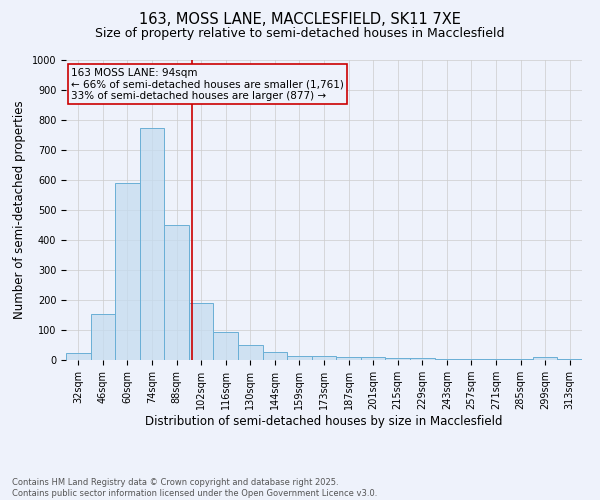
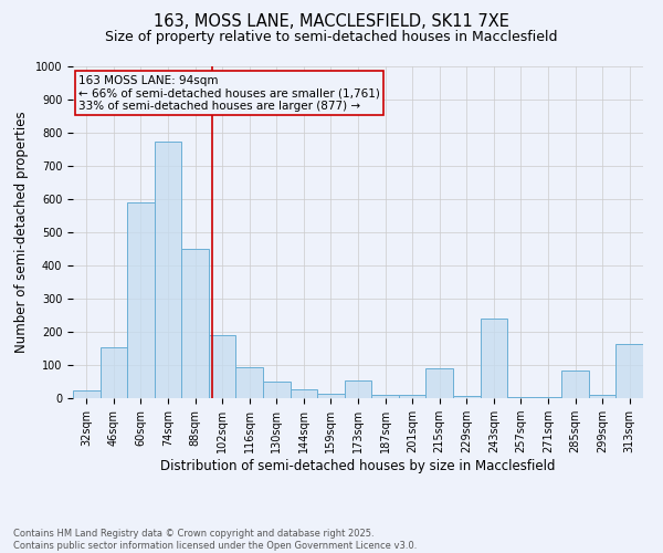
173sqm: 15 -> 55
215sqm: 8 -> 90
243sqm: 5 -> 240
285sqm: 3 -> 85
313sqm: 5 -> 165
